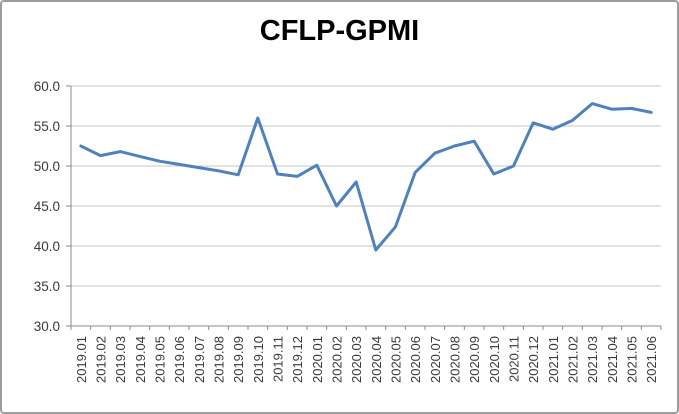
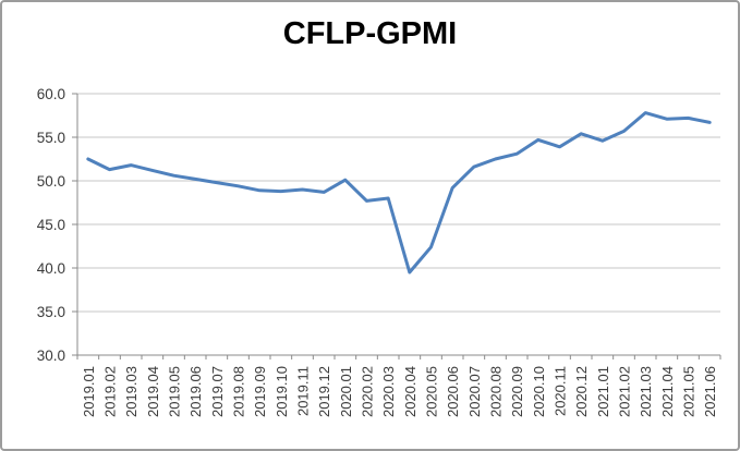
2019.10: 56 -> 49
2020.02: 45 -> 48
2020.10: 49 -> 55
2020.11: 50 -> 54
